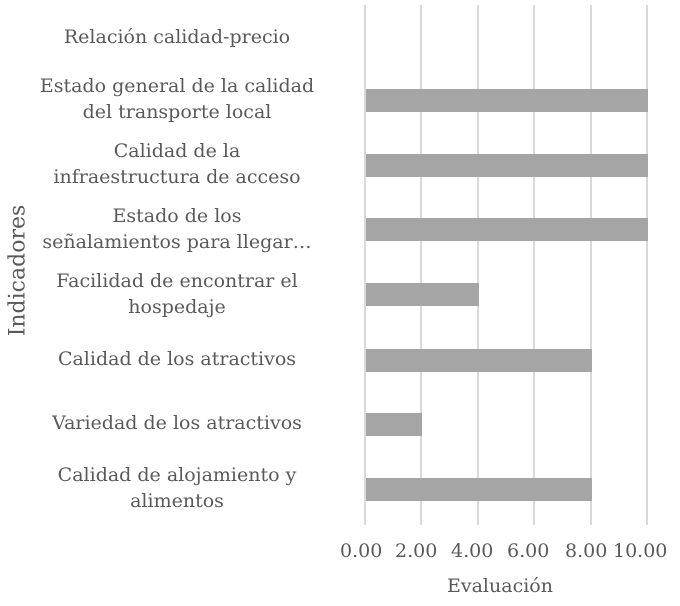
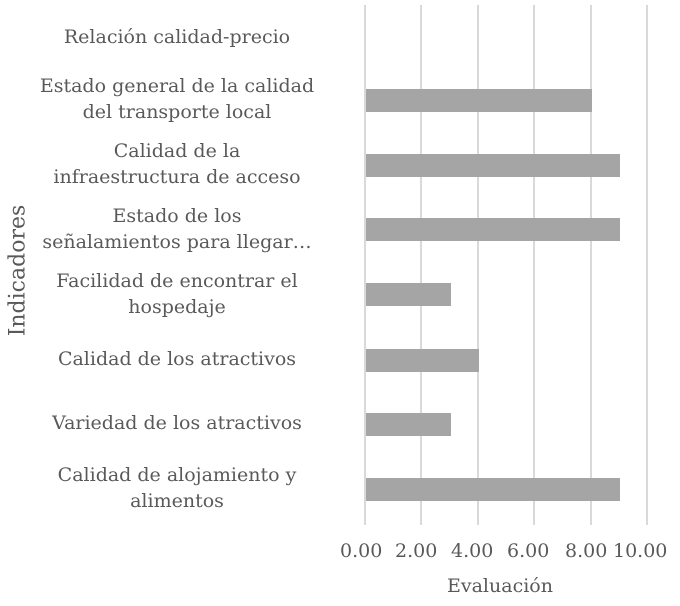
Estado general de la calidad del transporte local: 10 -> 8
Calidad de la infraestructura de acceso: 10 -> 9
Estado de los señalamientos para llegar…: 10 -> 9
Facilidad de encontrar el hospedaje: 4 -> 3
Calidad de los atractivos: 8 -> 4
Variedad de los atractivos: 2 -> 3
Calidad de alojamiento y alimentos: 8 -> 9
